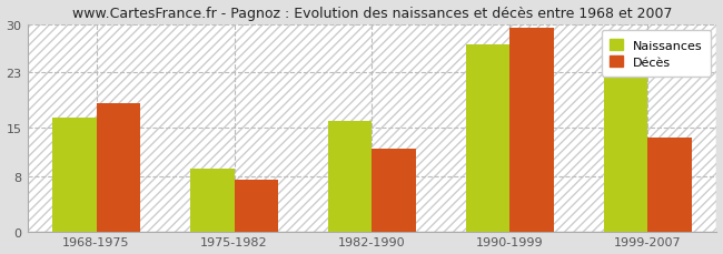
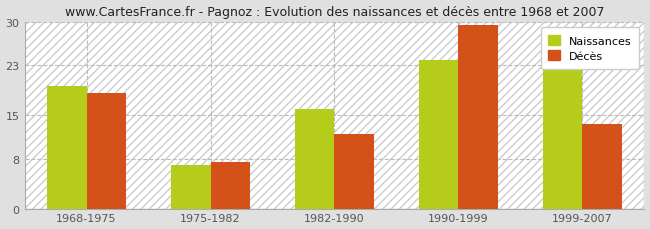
Naissances/1968-1975: 16.5 -> 19.6
Naissances/1975-1982: 9.0 -> 7.0
Naissances/1990-1999: 27.0 -> 23.8
